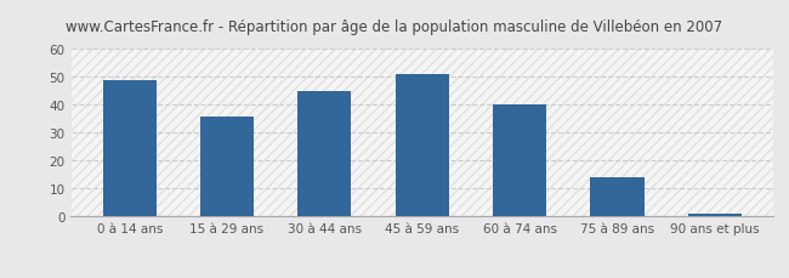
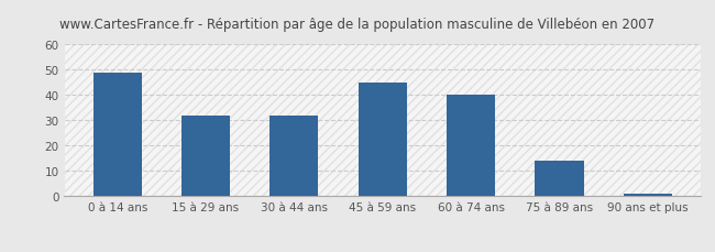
15 à 29 ans: 36 -> 32
30 à 44 ans: 45 -> 32
45 à 59 ans: 51 -> 45
